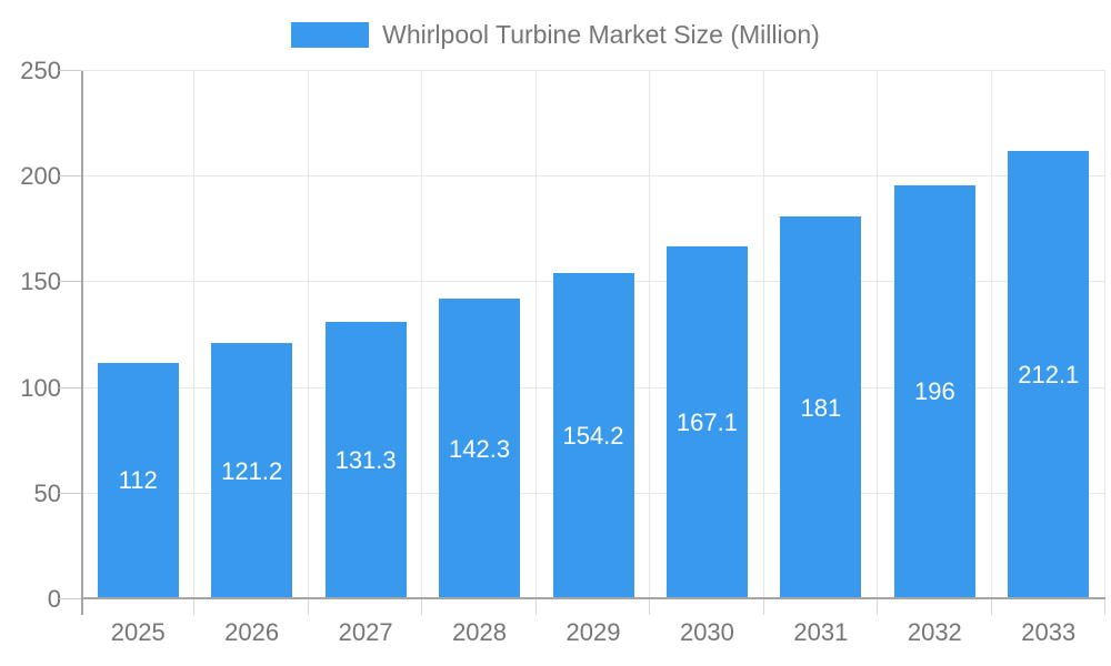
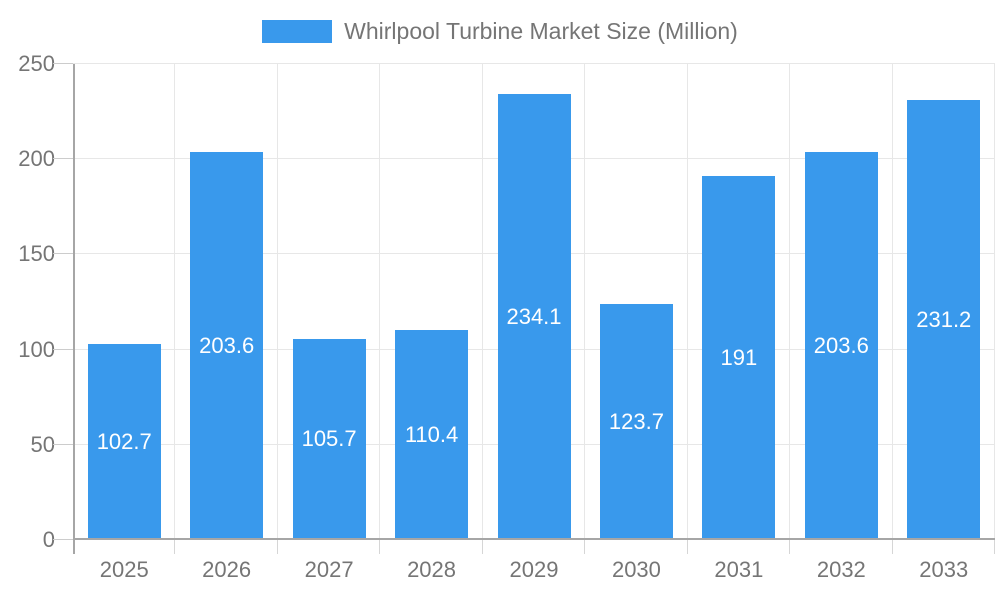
2025: 112 -> 102.7
2026: 121.2 -> 203.6
2027: 131.3 -> 105.7
2028: 142.3 -> 110.4
2029: 154.2 -> 234.1
2030: 167.1 -> 123.7
2031: 181 -> 191
2032: 196 -> 203.6
2033: 212.1 -> 231.2
